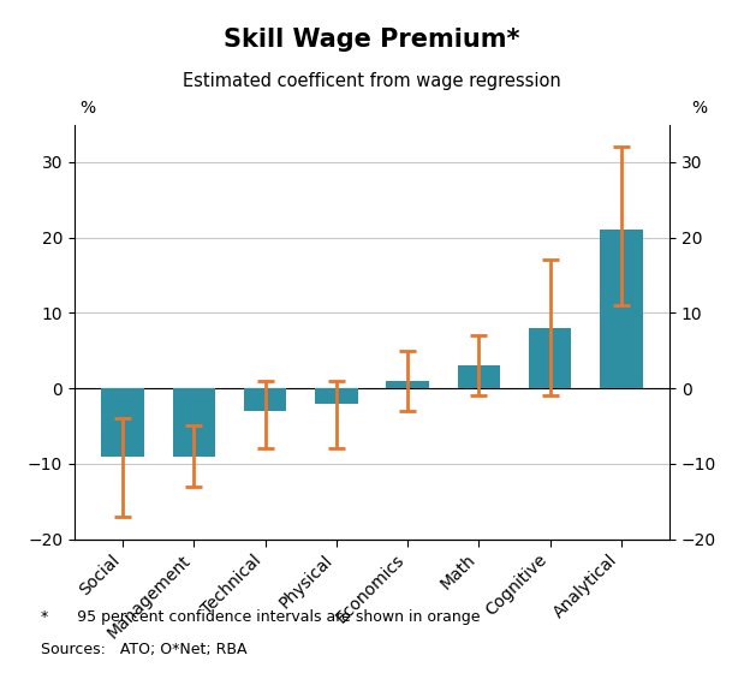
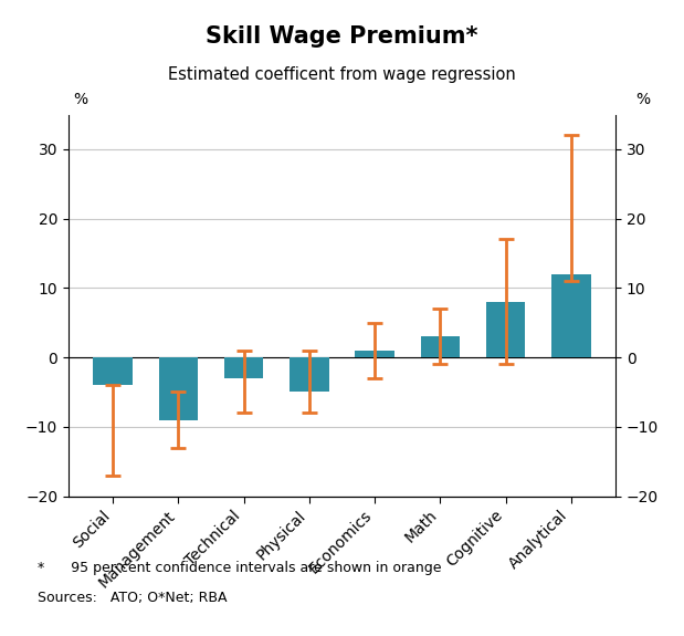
Social: -9 -> -4
Physical: -2 -> -5
Analytical: 21 -> 12
